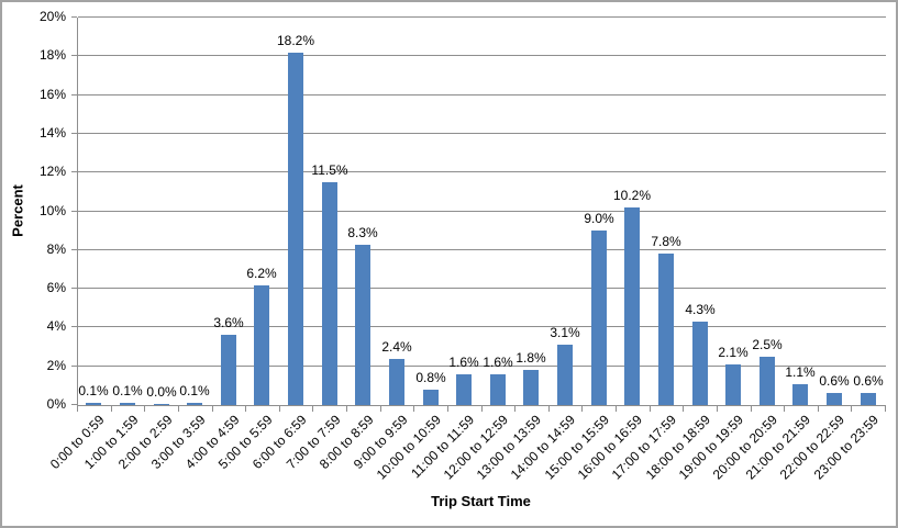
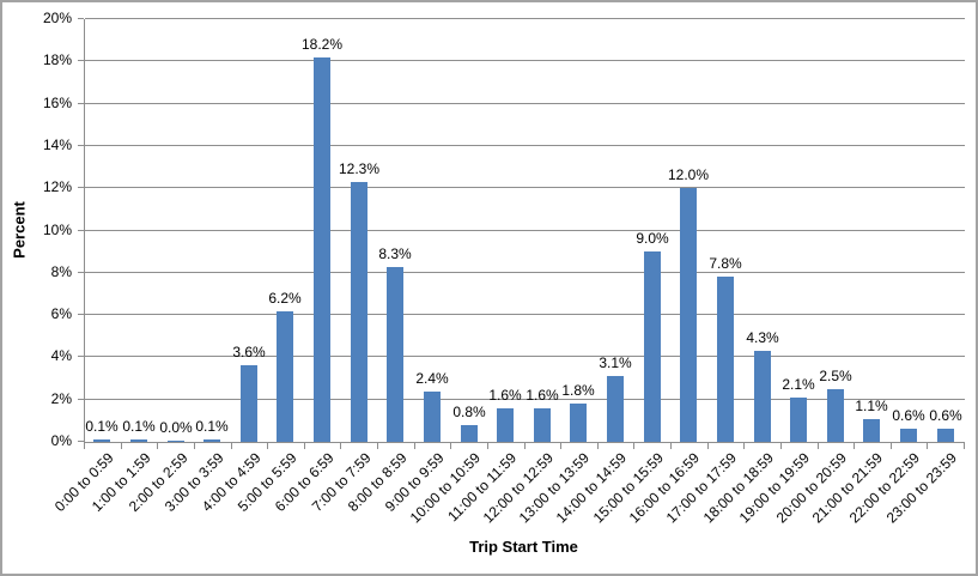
7:00 to 7:59: 11.5% -> 12.3%
16:00 to 16:59: 10.2% -> 12.0%
